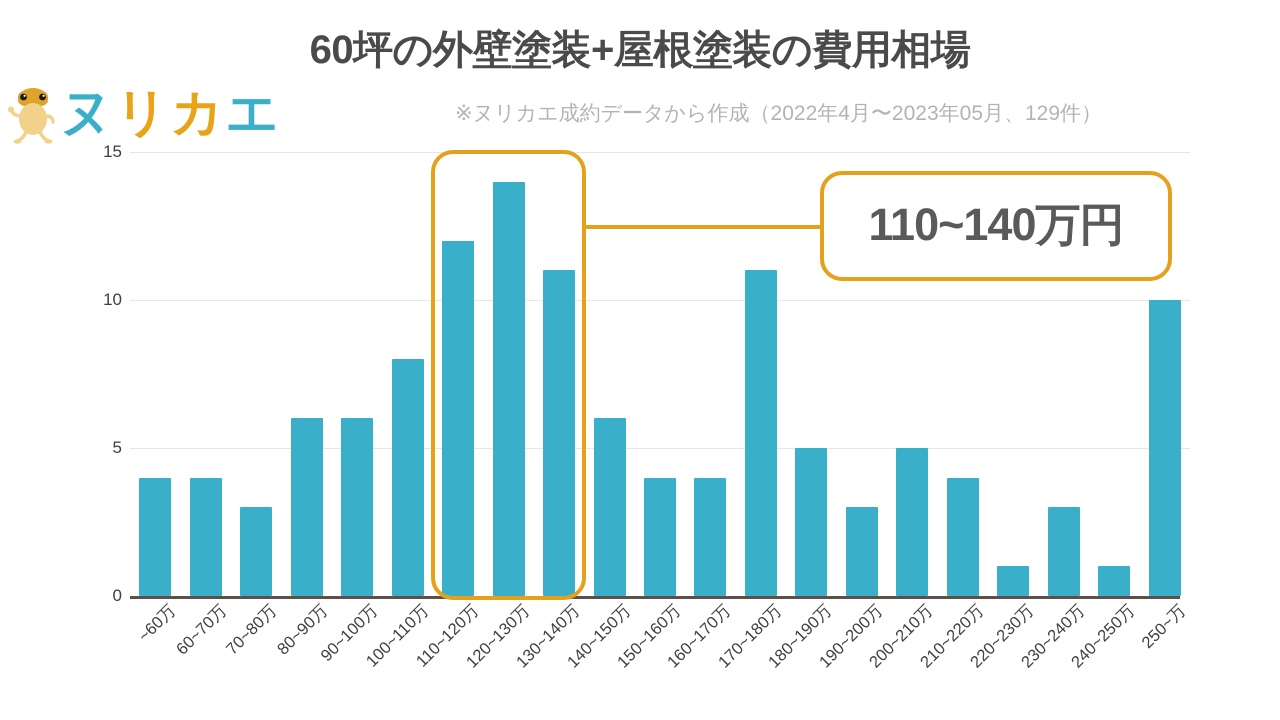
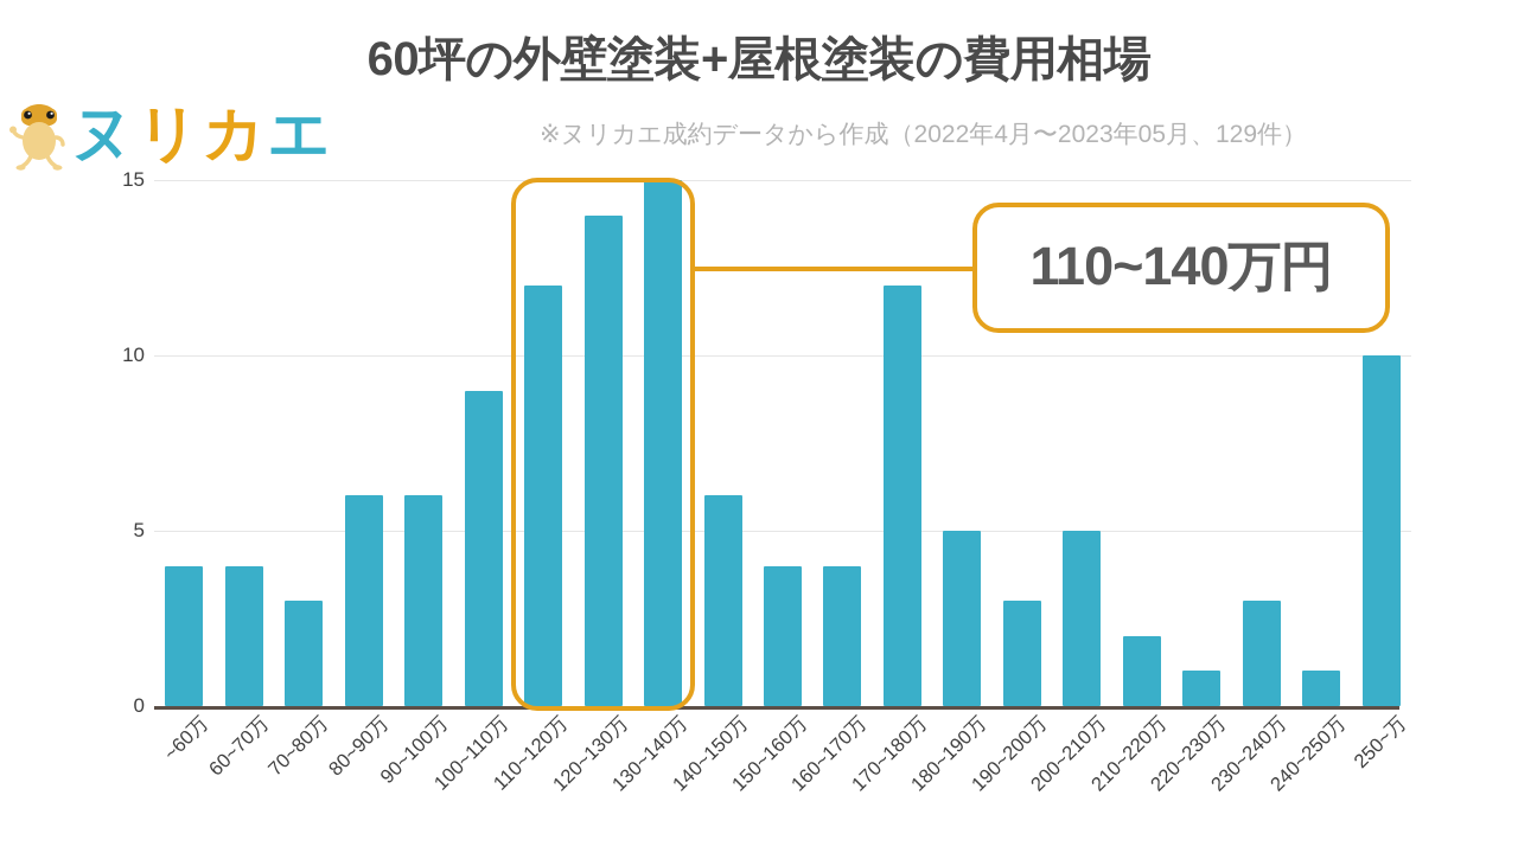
100~110万: 8 -> 9
130~140万: 11 -> 15
170~180万: 11 -> 12
210~220万: 4 -> 2
